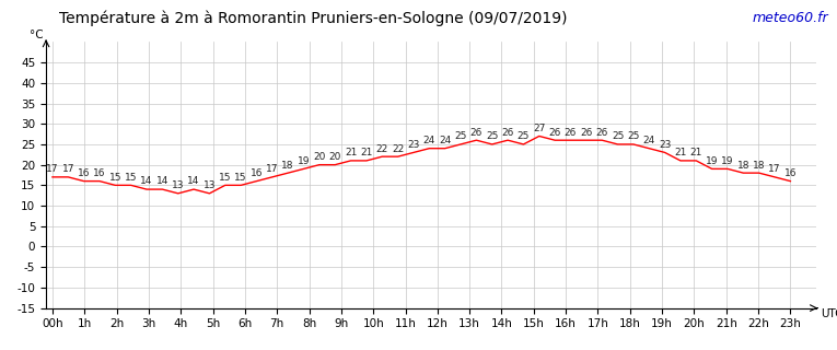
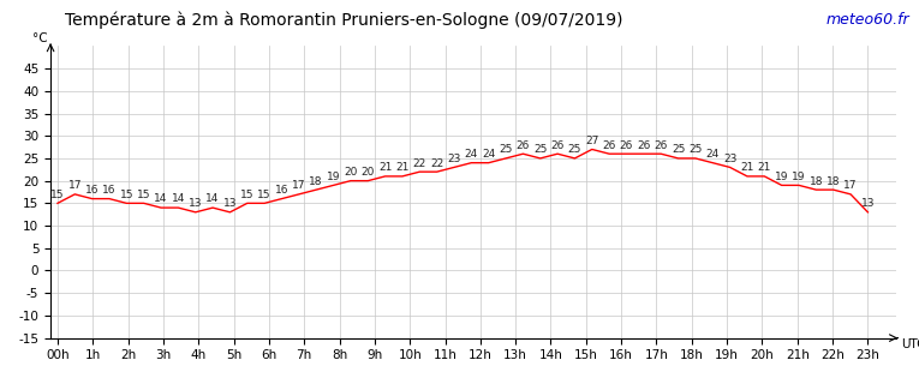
00h: 17 -> 15
23h: 16 -> 13
